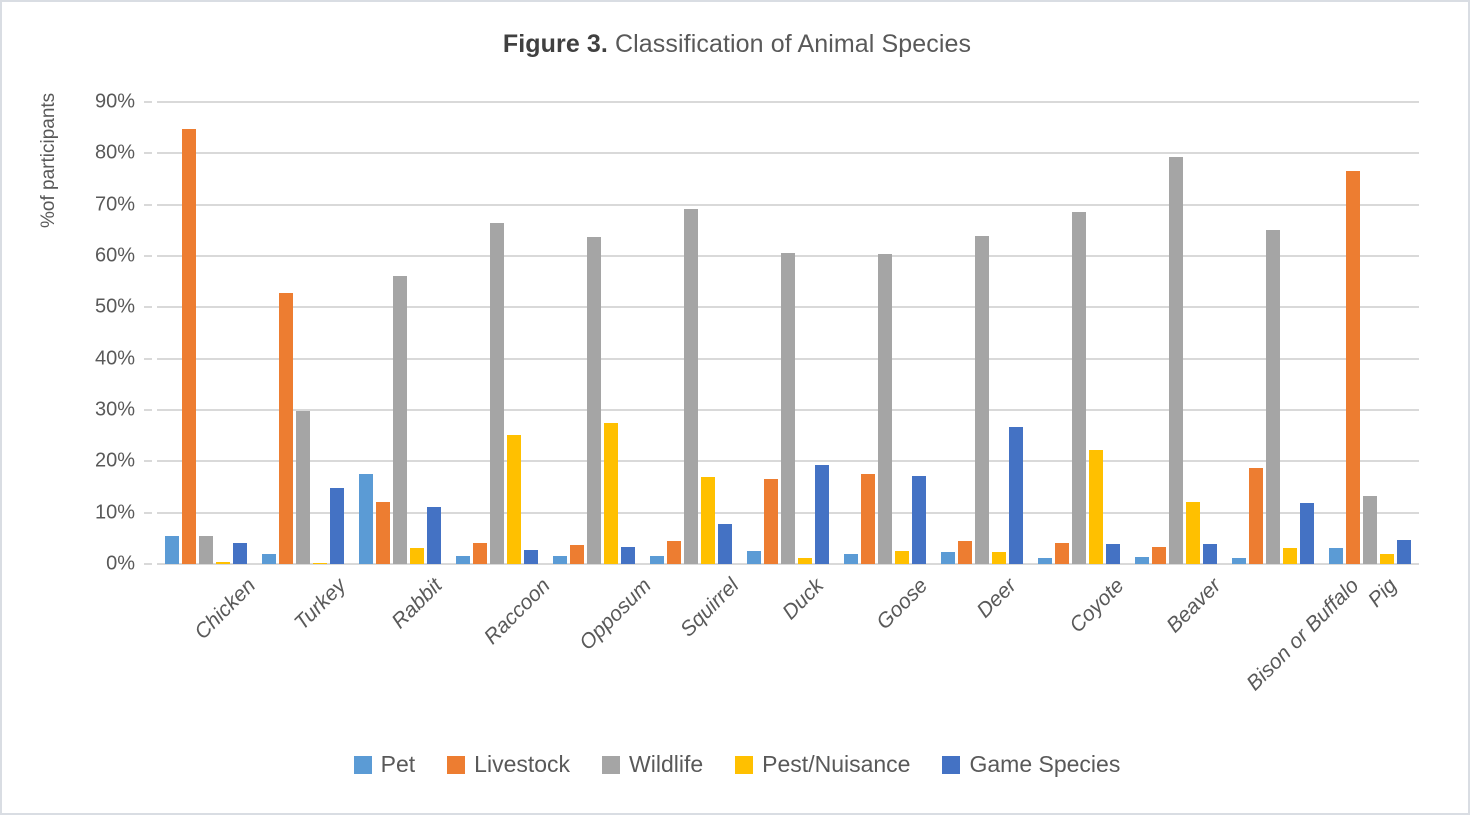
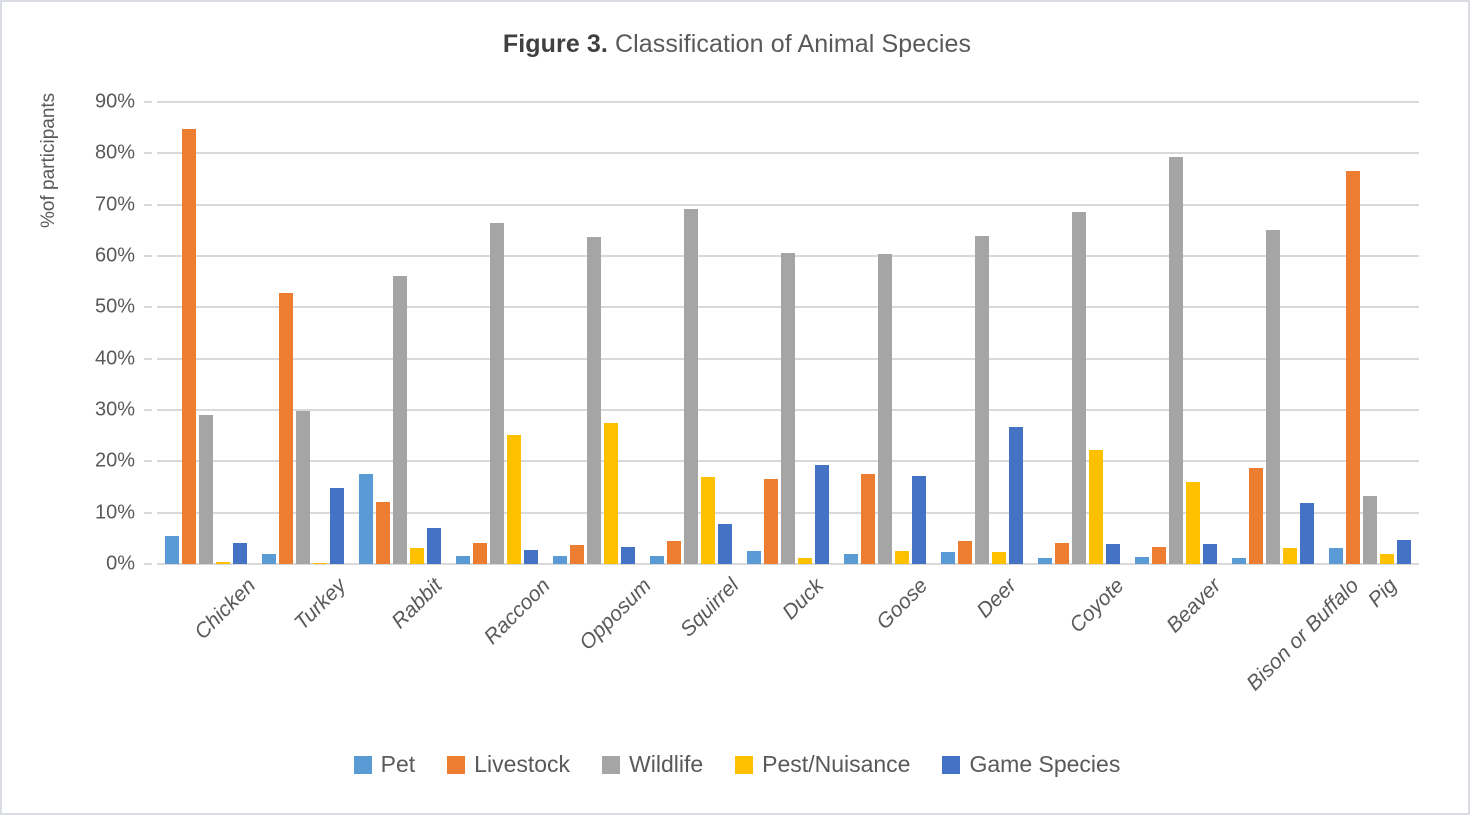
Wildlife/Chicken: 5% -> 29%
Game Species/Rabbit: 11% -> 7%
Pest/Nuisance/Beaver: 12% -> 16%
